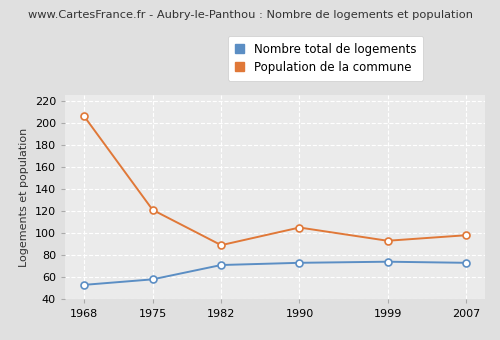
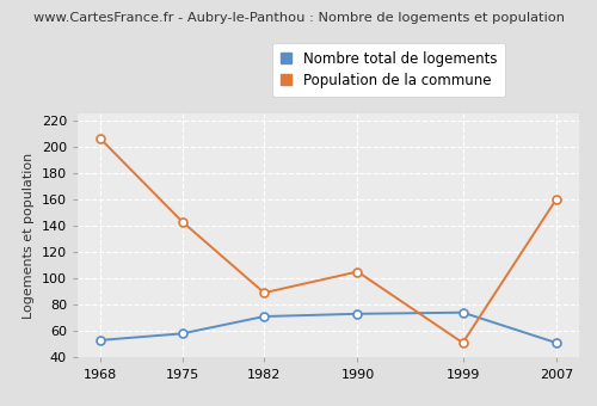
Population de la commune/1975: 121 -> 143
Population de la commune/1999: 93 -> 51
Nombre total de logements/2007: 73 -> 51
Population de la commune/2007: 98 -> 160
